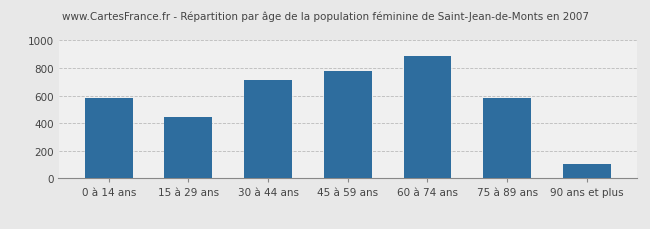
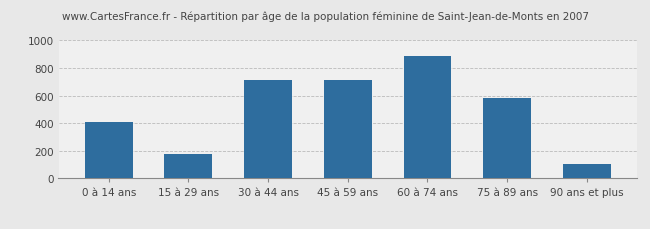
0 à 14 ans: 580 -> 410
15 à 29 ans: 440 -> 180
45 à 59 ans: 780 -> 710
